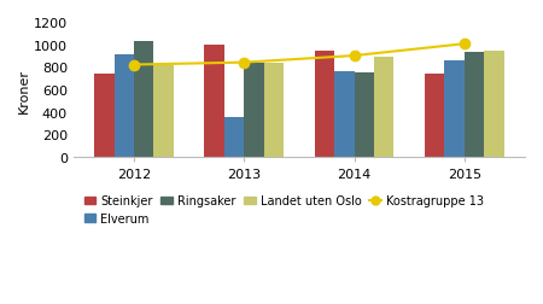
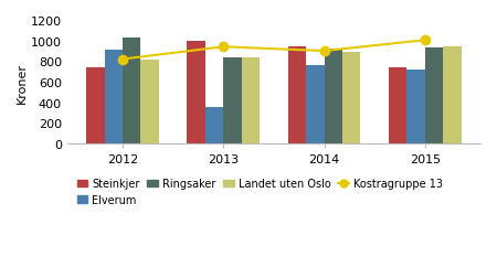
Kostragruppe 13/2013: 840 -> 940
Ringsaker/2014: 760 -> 920
Elverum/2015: 860 -> 720
